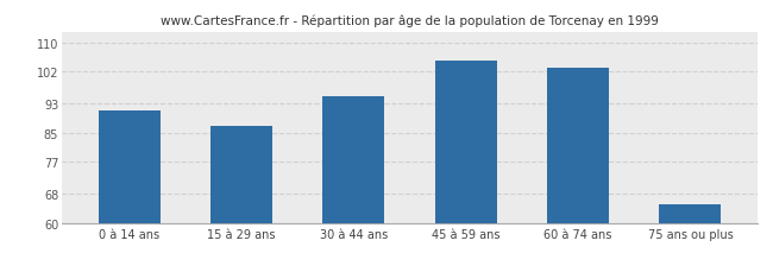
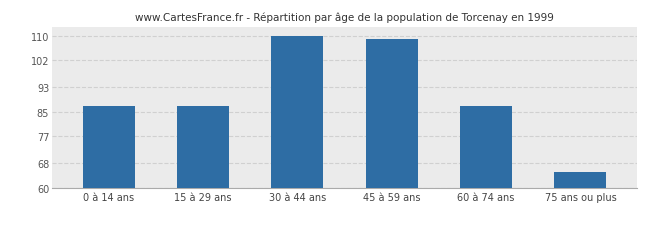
0 à 14 ans: 91 -> 87
30 à 44 ans: 95 -> 110
45 à 59 ans: 105 -> 109
60 à 74 ans: 103 -> 87
